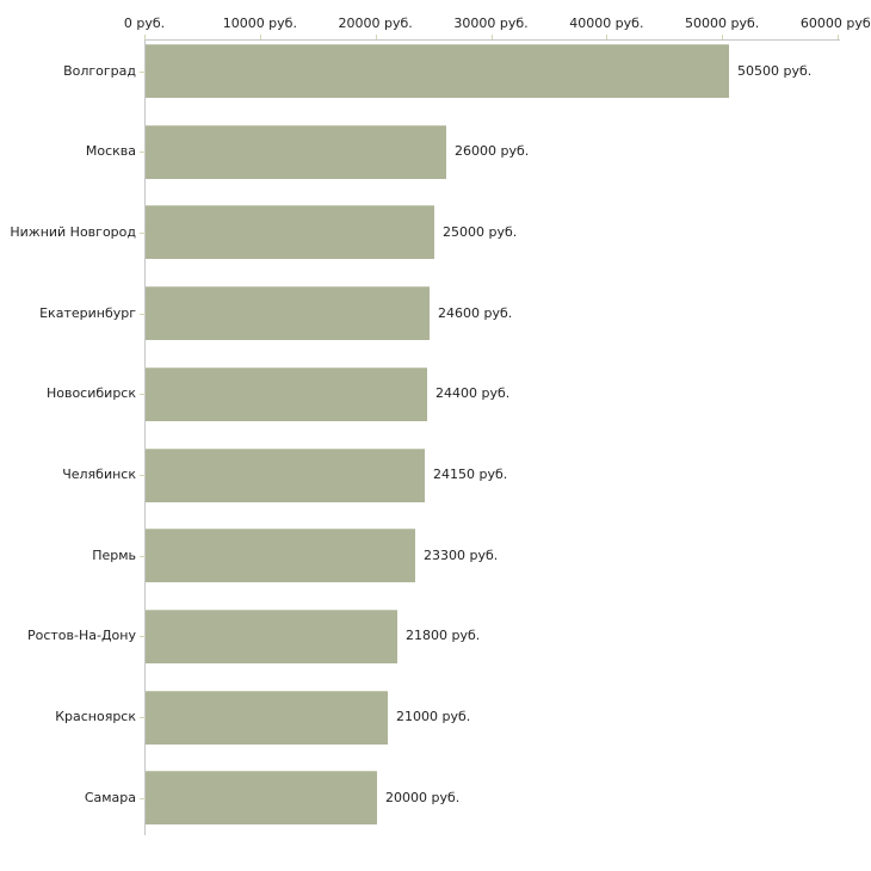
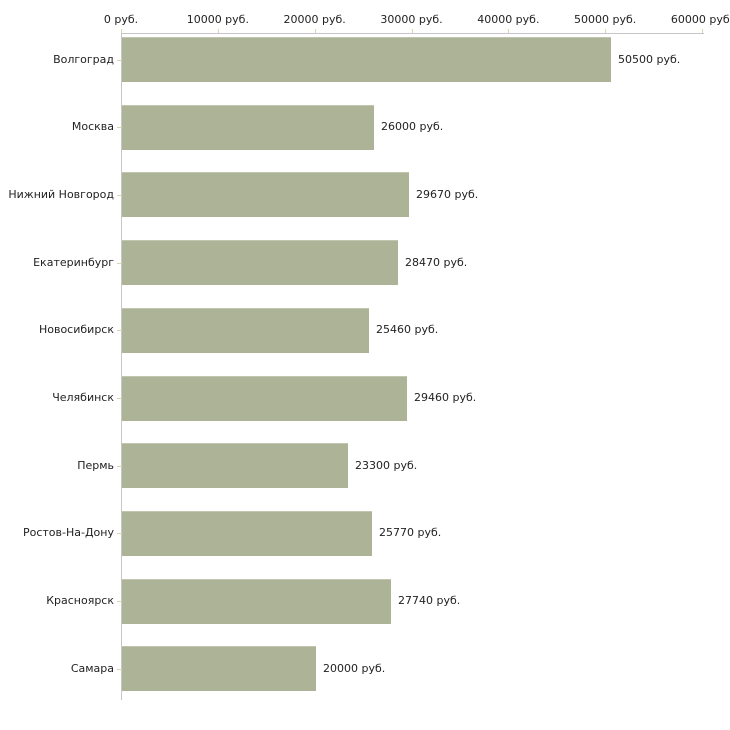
Нижний Новгород: 25000 -> 29670
Екатеринбург: 24600 -> 28470
Новосибирск: 24400 -> 25460
Челябинск: 24150 -> 29460
Ростов-На-Дону: 21800 -> 25770
Красноярск: 21000 -> 27740
